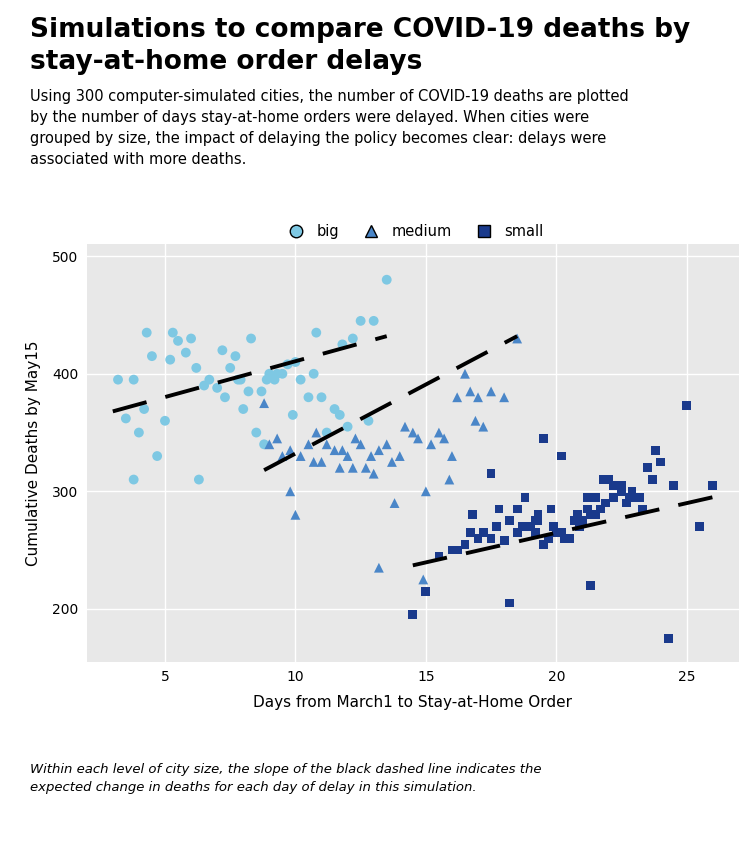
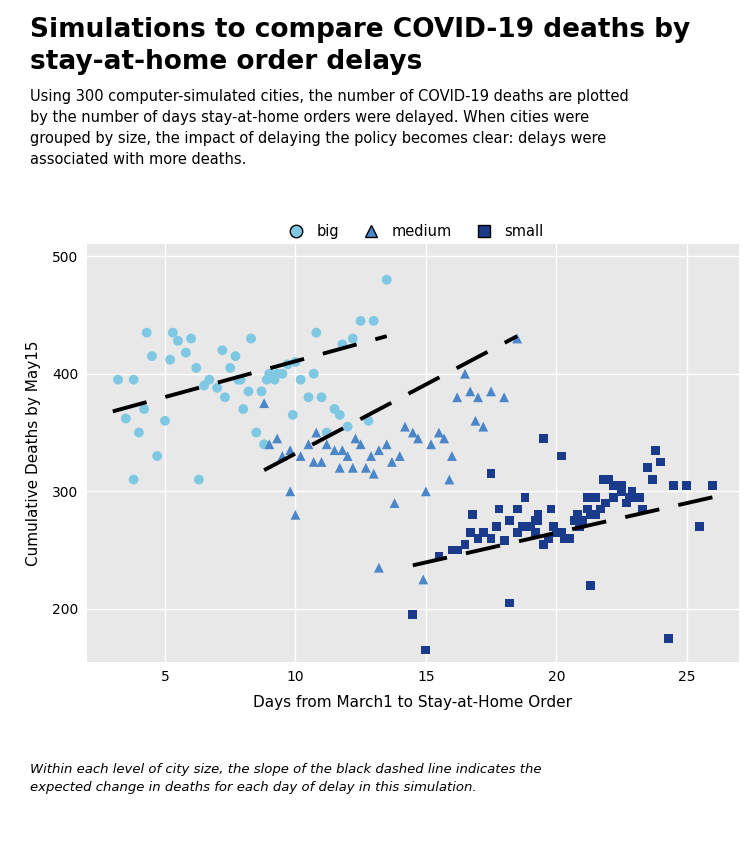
small/15: 215 -> 165
small/25: 373 -> 305
